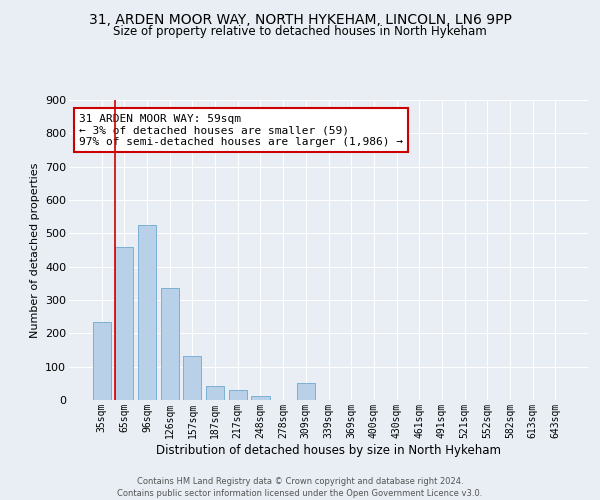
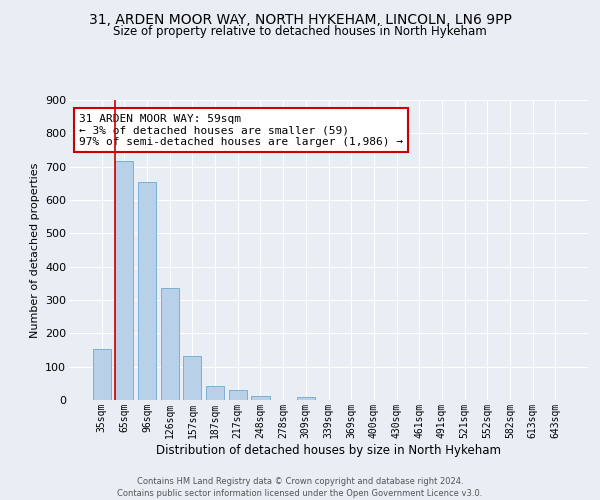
35sqm: 235 -> 152
65sqm: 460 -> 717
96sqm: 525 -> 655
309sqm: 50 -> 9
